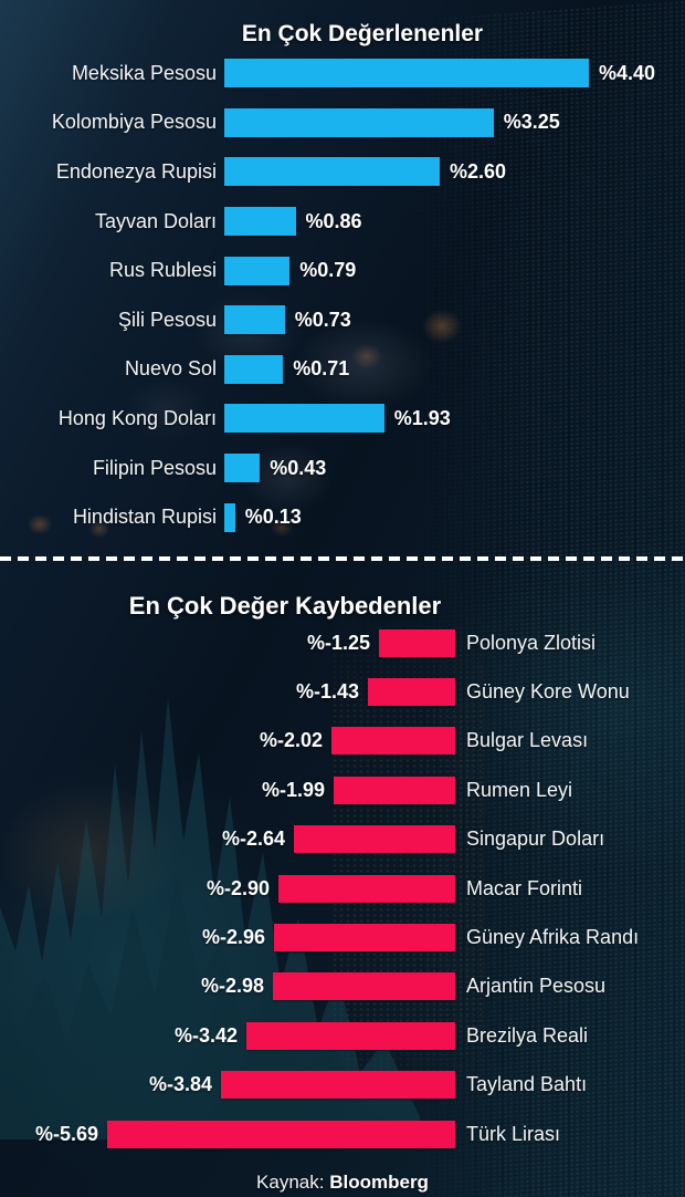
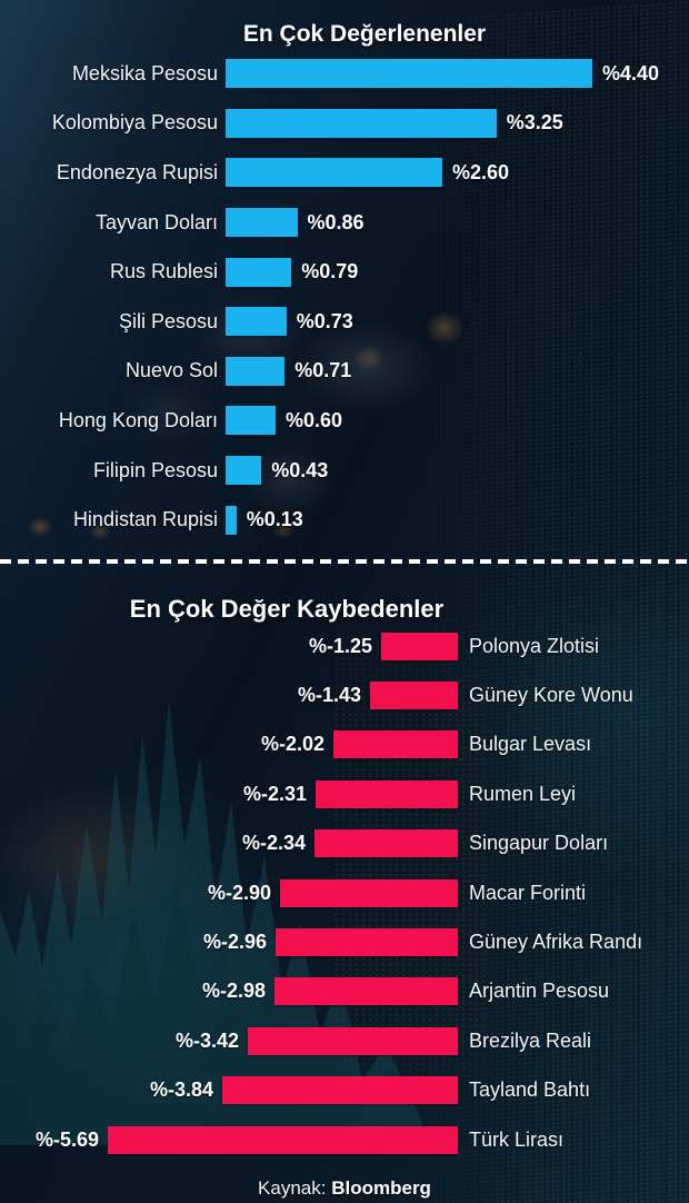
En Çok Değerlenenler/Hong Kong Doları: 1.93 -> 0.60
En Çok Değer Kaybedenler/Rumen Leyi: -1.99 -> -2.31
En Çok Değer Kaybedenler/Singapur Doları: -2.64 -> -2.34
